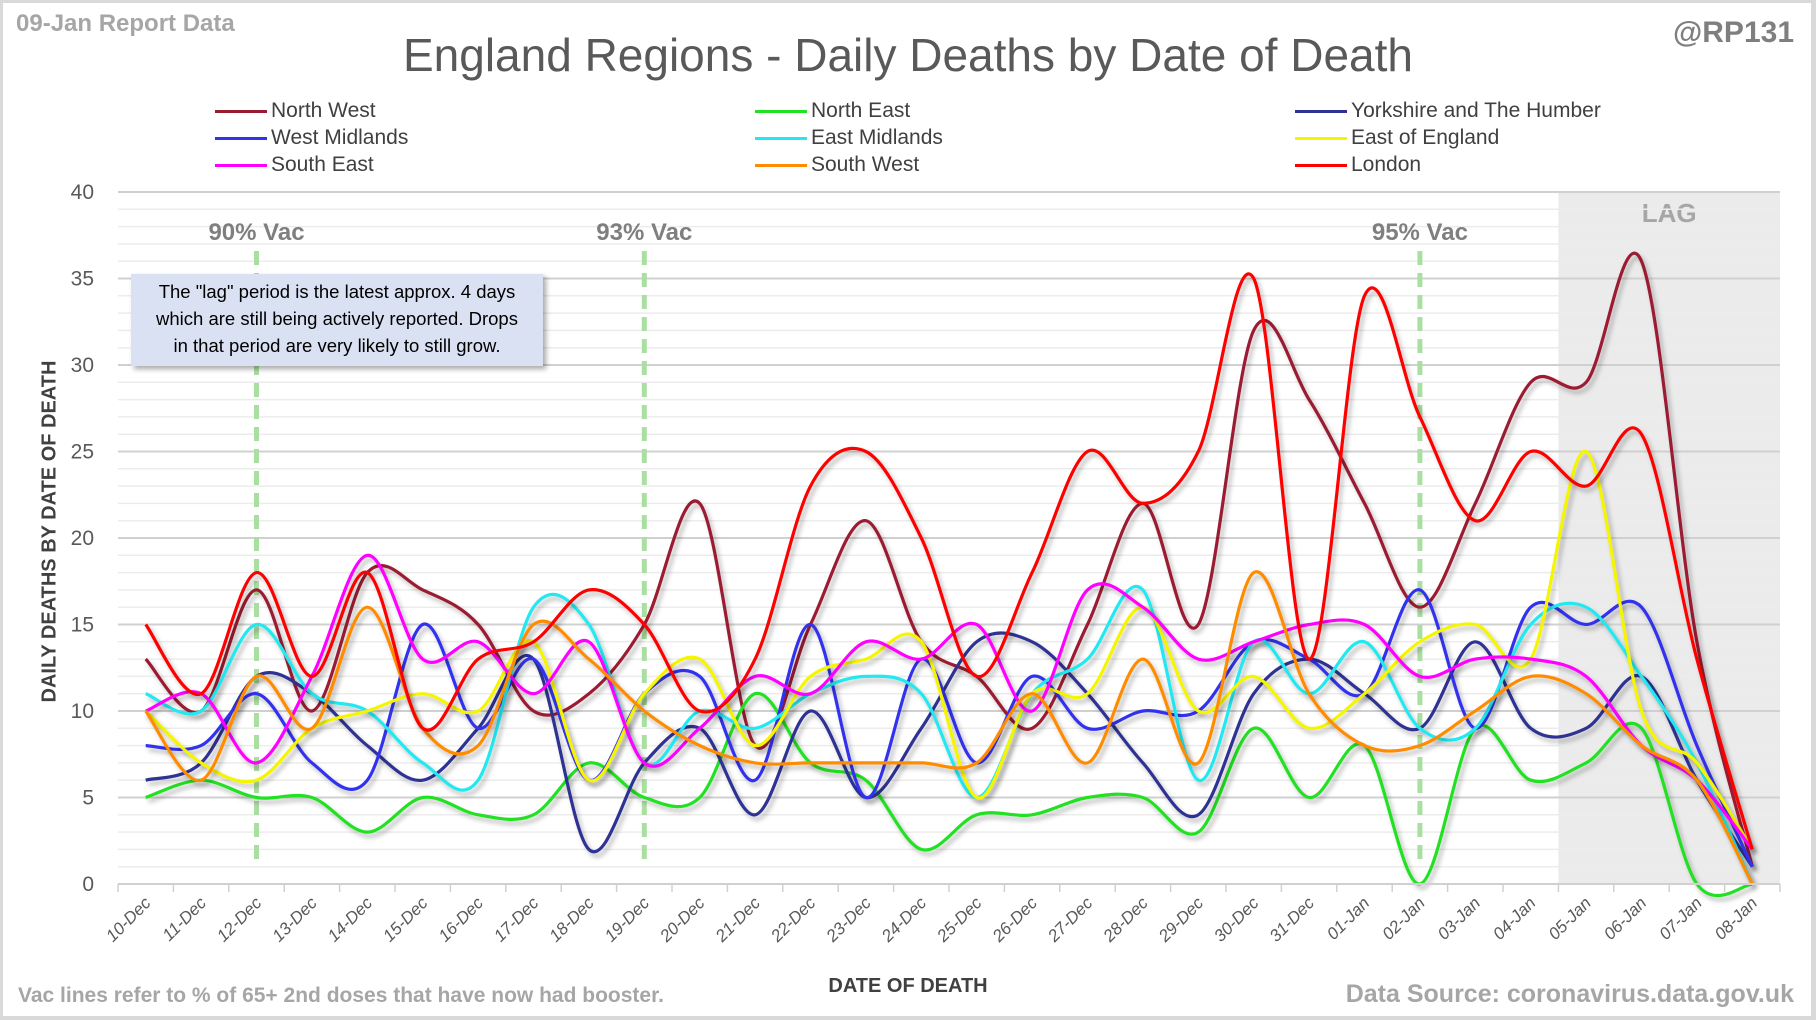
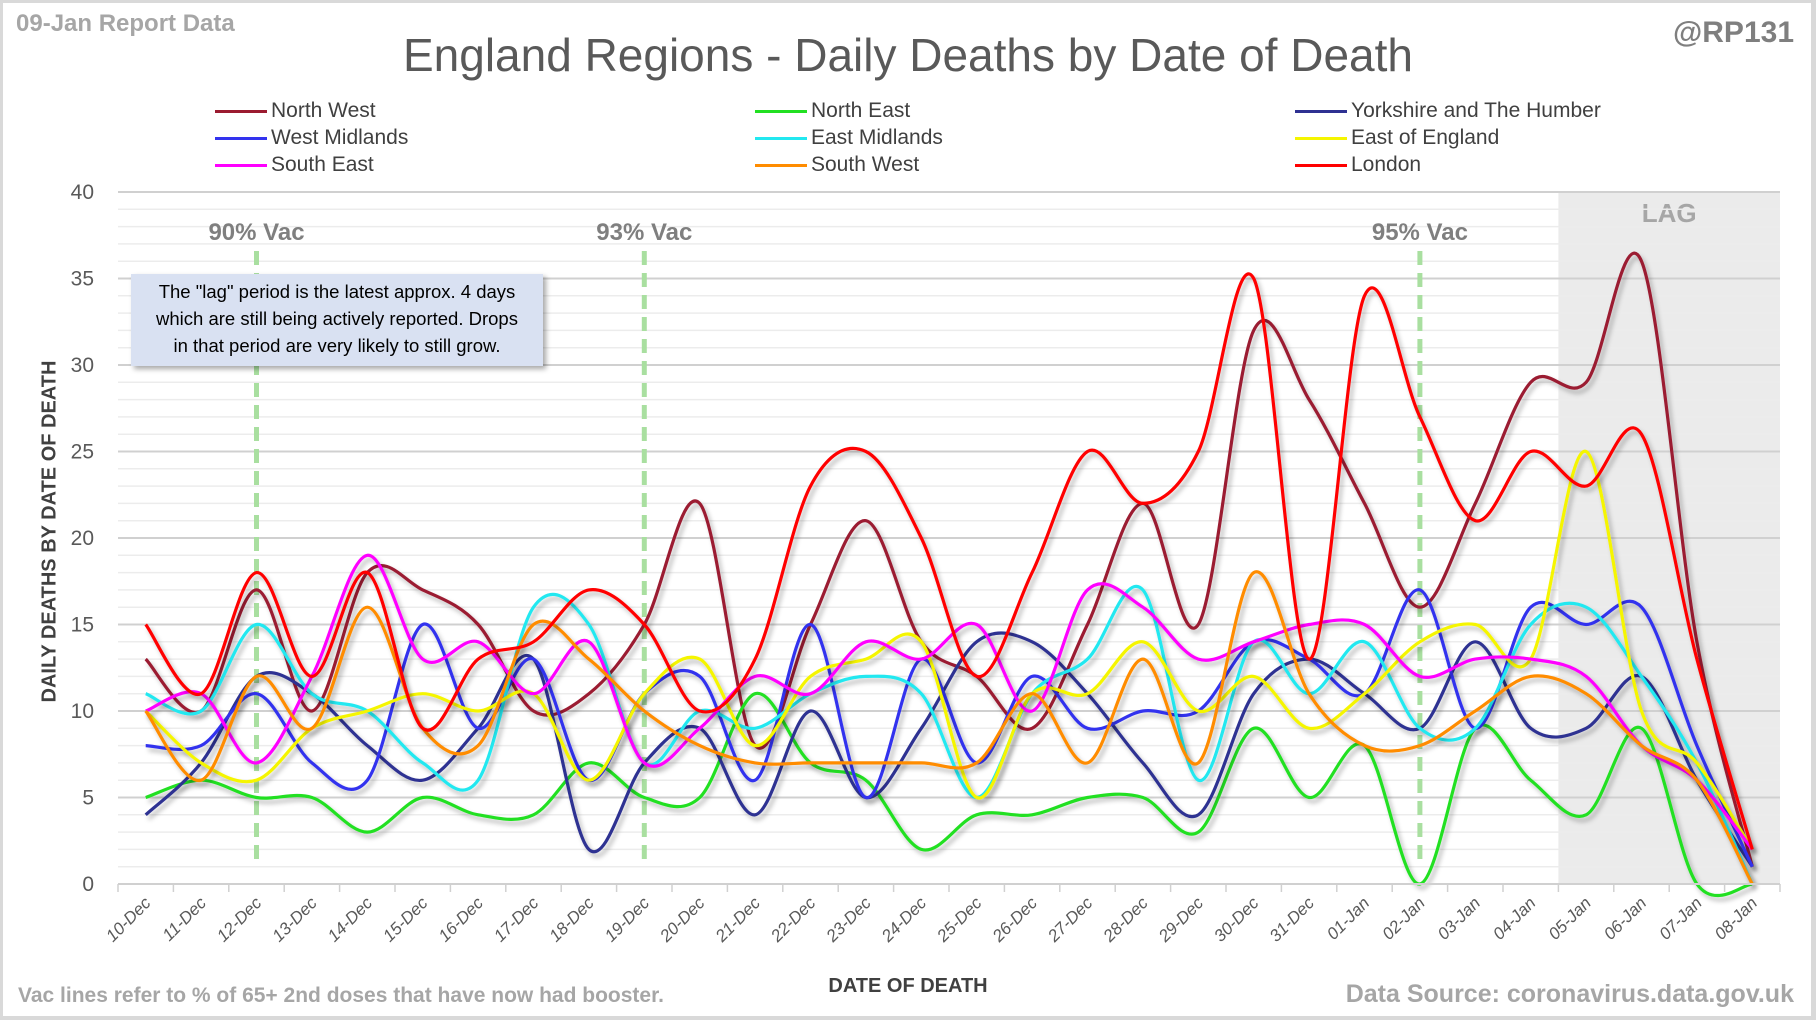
Yorkshire and The Humber/10-Dec: 6 -> 4
East of England/17-Dec: 14 -> 11
East of England/28-Dec: 16 -> 14
North East/05-Jan: 7 -> 4
